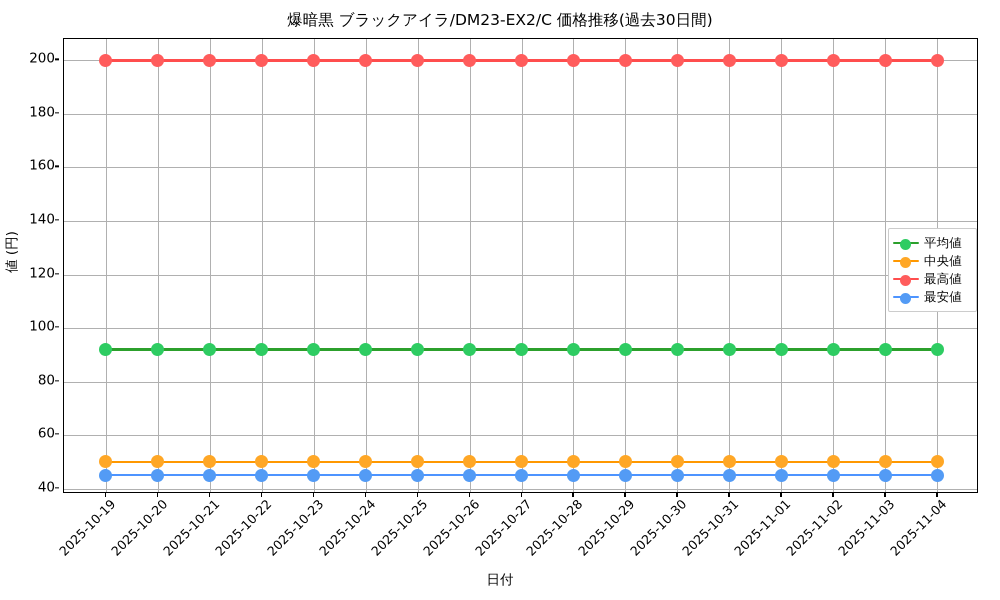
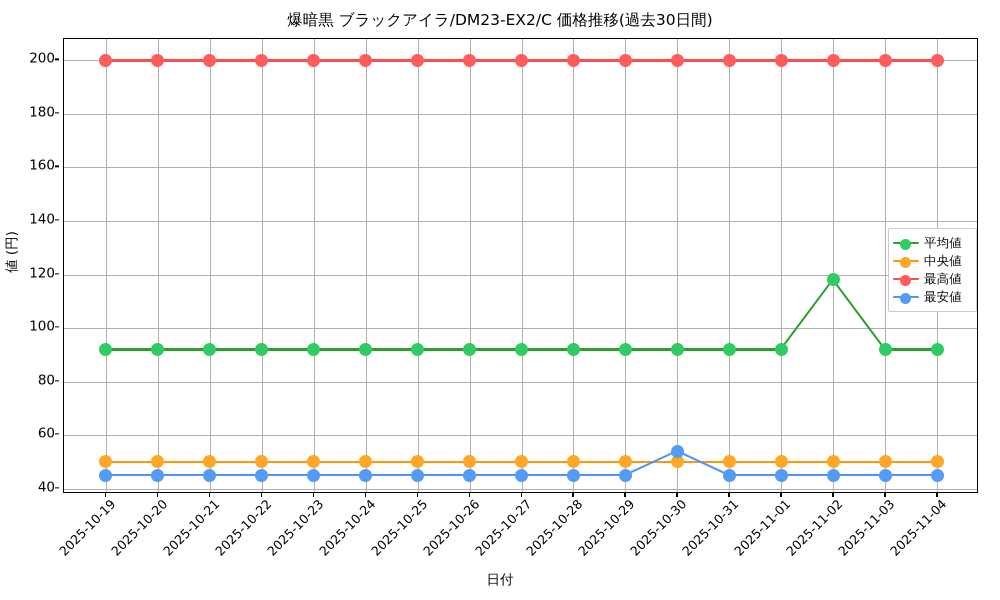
最安値/2025-10-30: 45 -> 54
平均値/2025-11-02: 92 -> 118
